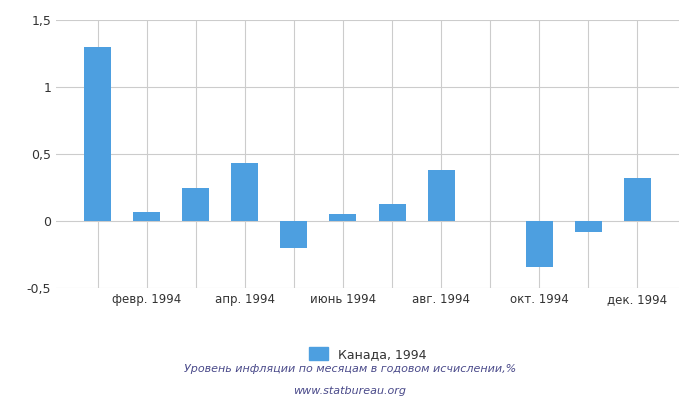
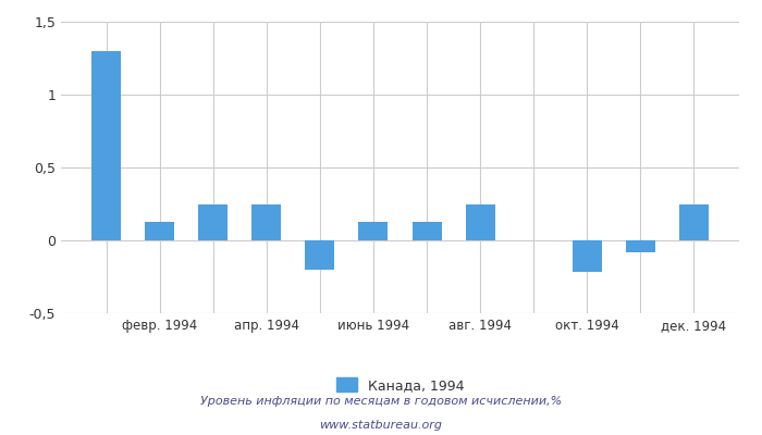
февр. 1994: 0,07 -> 0,13
апр. 1994: 0,43 -> 0,25
июнь 1994: 0,05 -> 0,13
авг. 1994: 0,38 -> 0,25
окт. 1994: -0,34 -> -0,22
дек. 1994: 0,32 -> 0,25
